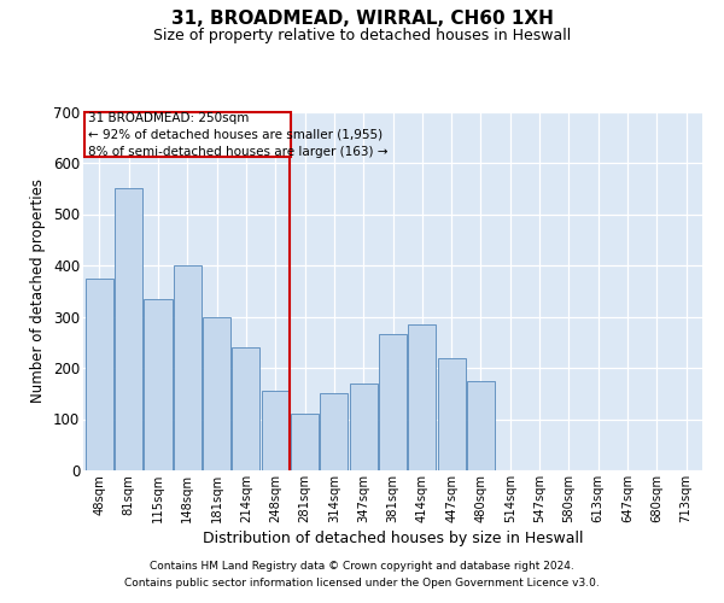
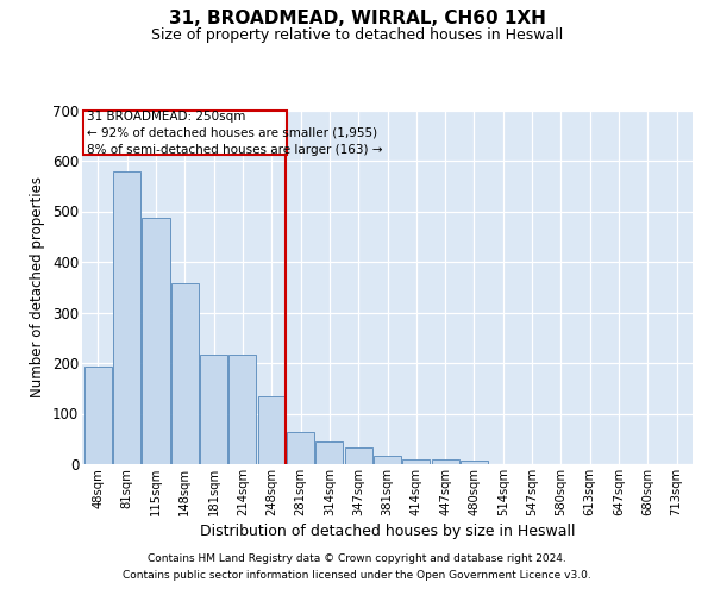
48sqm: 375 -> 193
81sqm: 550 -> 580
115sqm: 335 -> 487
148sqm: 400 -> 357
181sqm: 300 -> 216
214sqm: 240 -> 216
248sqm: 155 -> 133
281sqm: 110 -> 63
314sqm: 150 -> 44
347sqm: 170 -> 32
381sqm: 265 -> 16
414sqm: 285 -> 9
447sqm: 220 -> 9
480sqm: 175 -> 7
